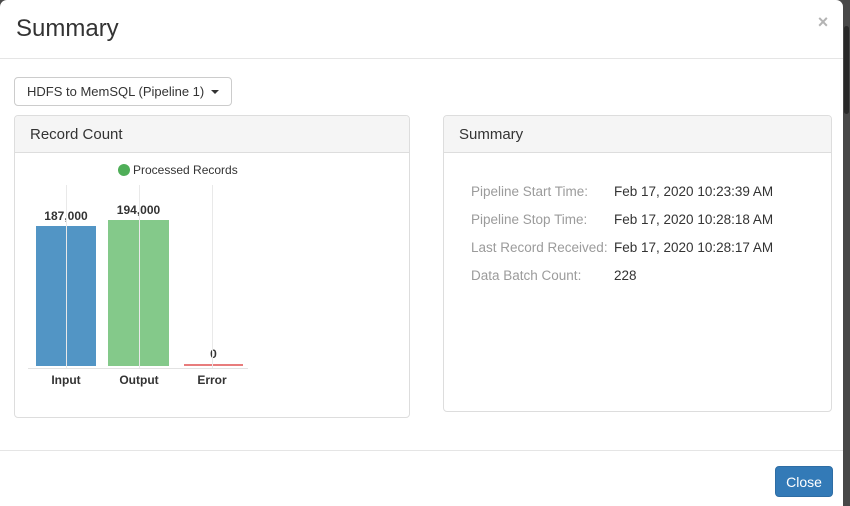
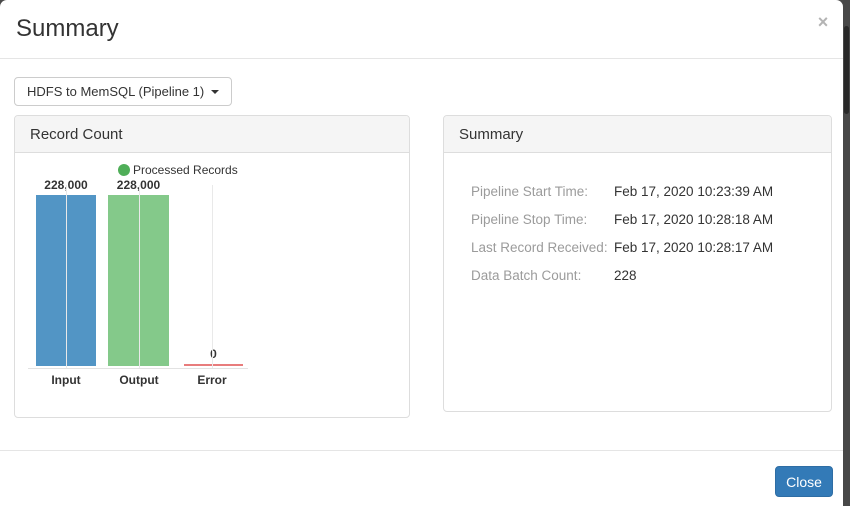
Input: 187,000 -> 228,000
Output: 194,000 -> 228,000
